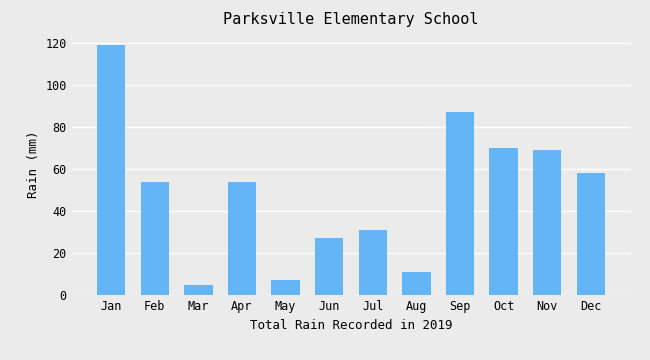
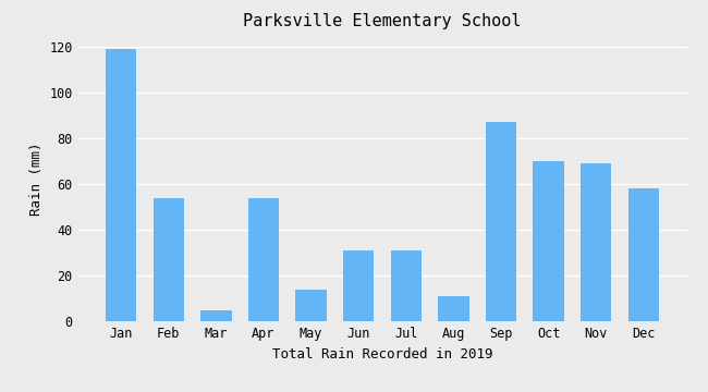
May: 7 -> 14
Jun: 27 -> 31
